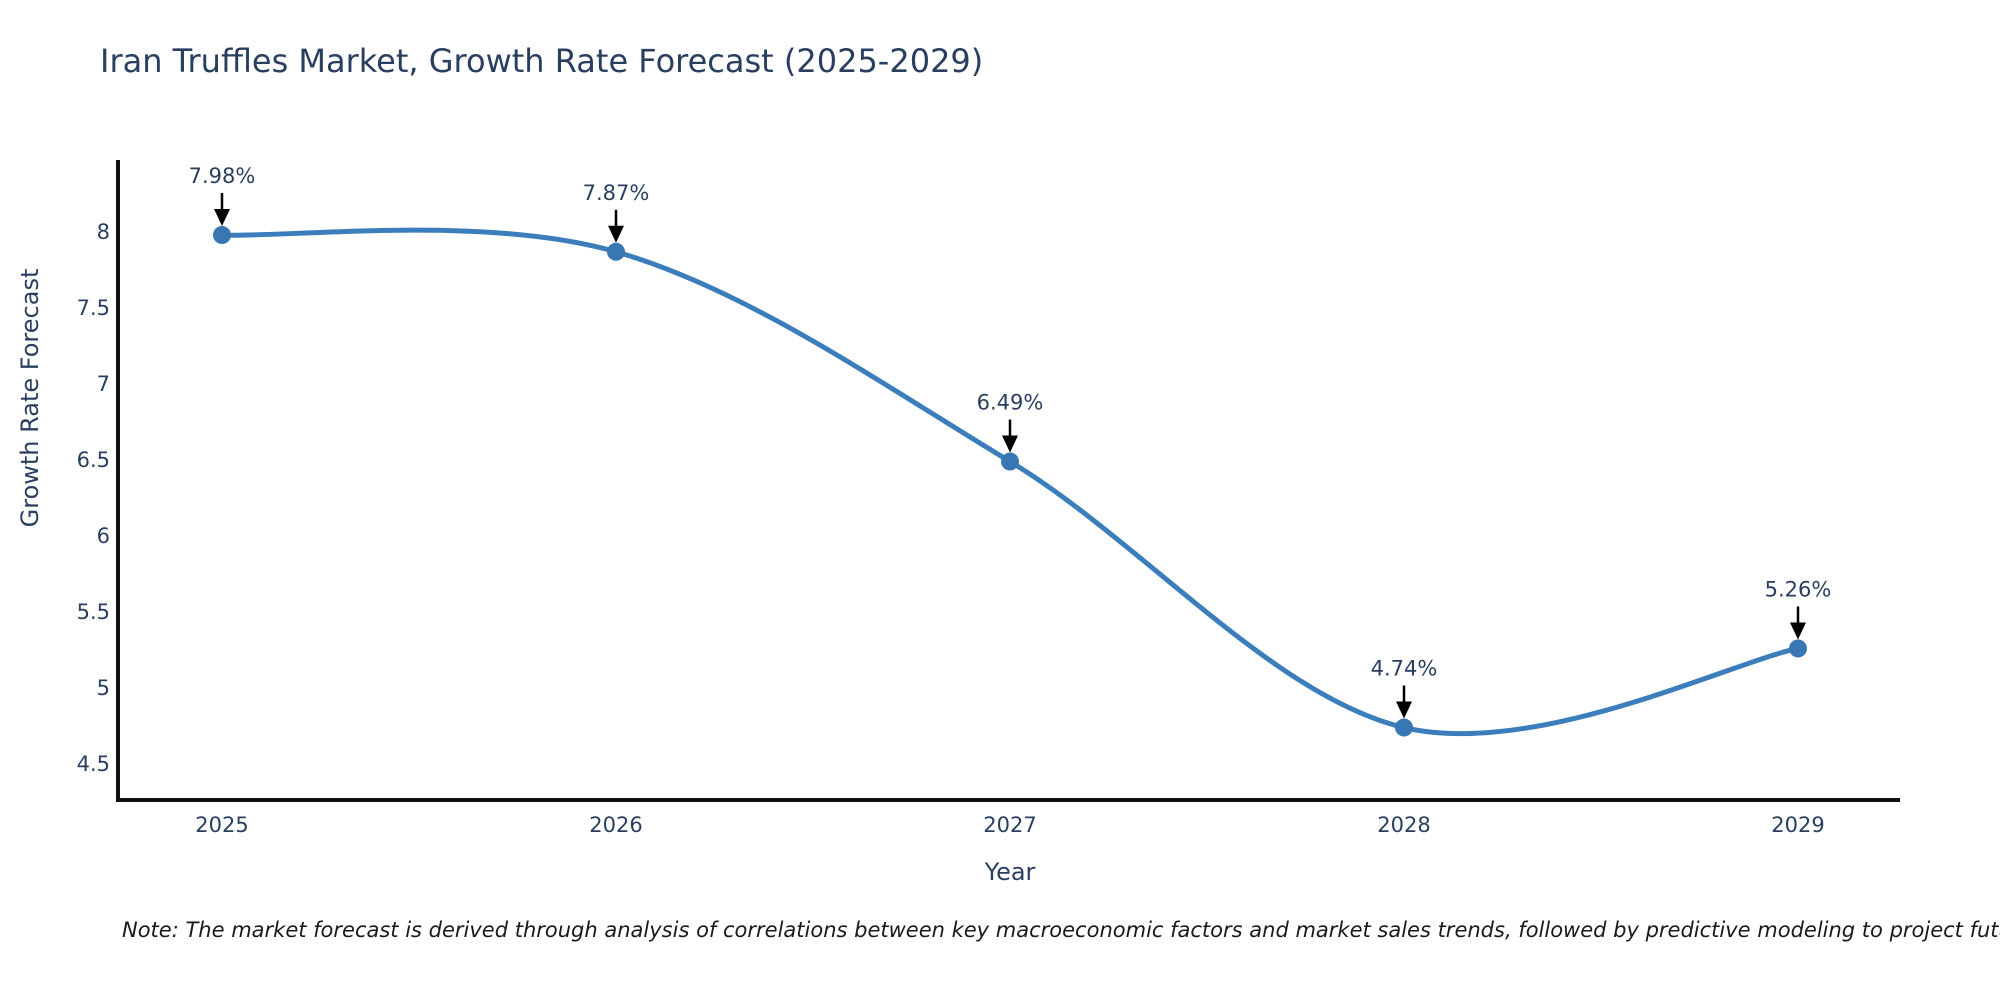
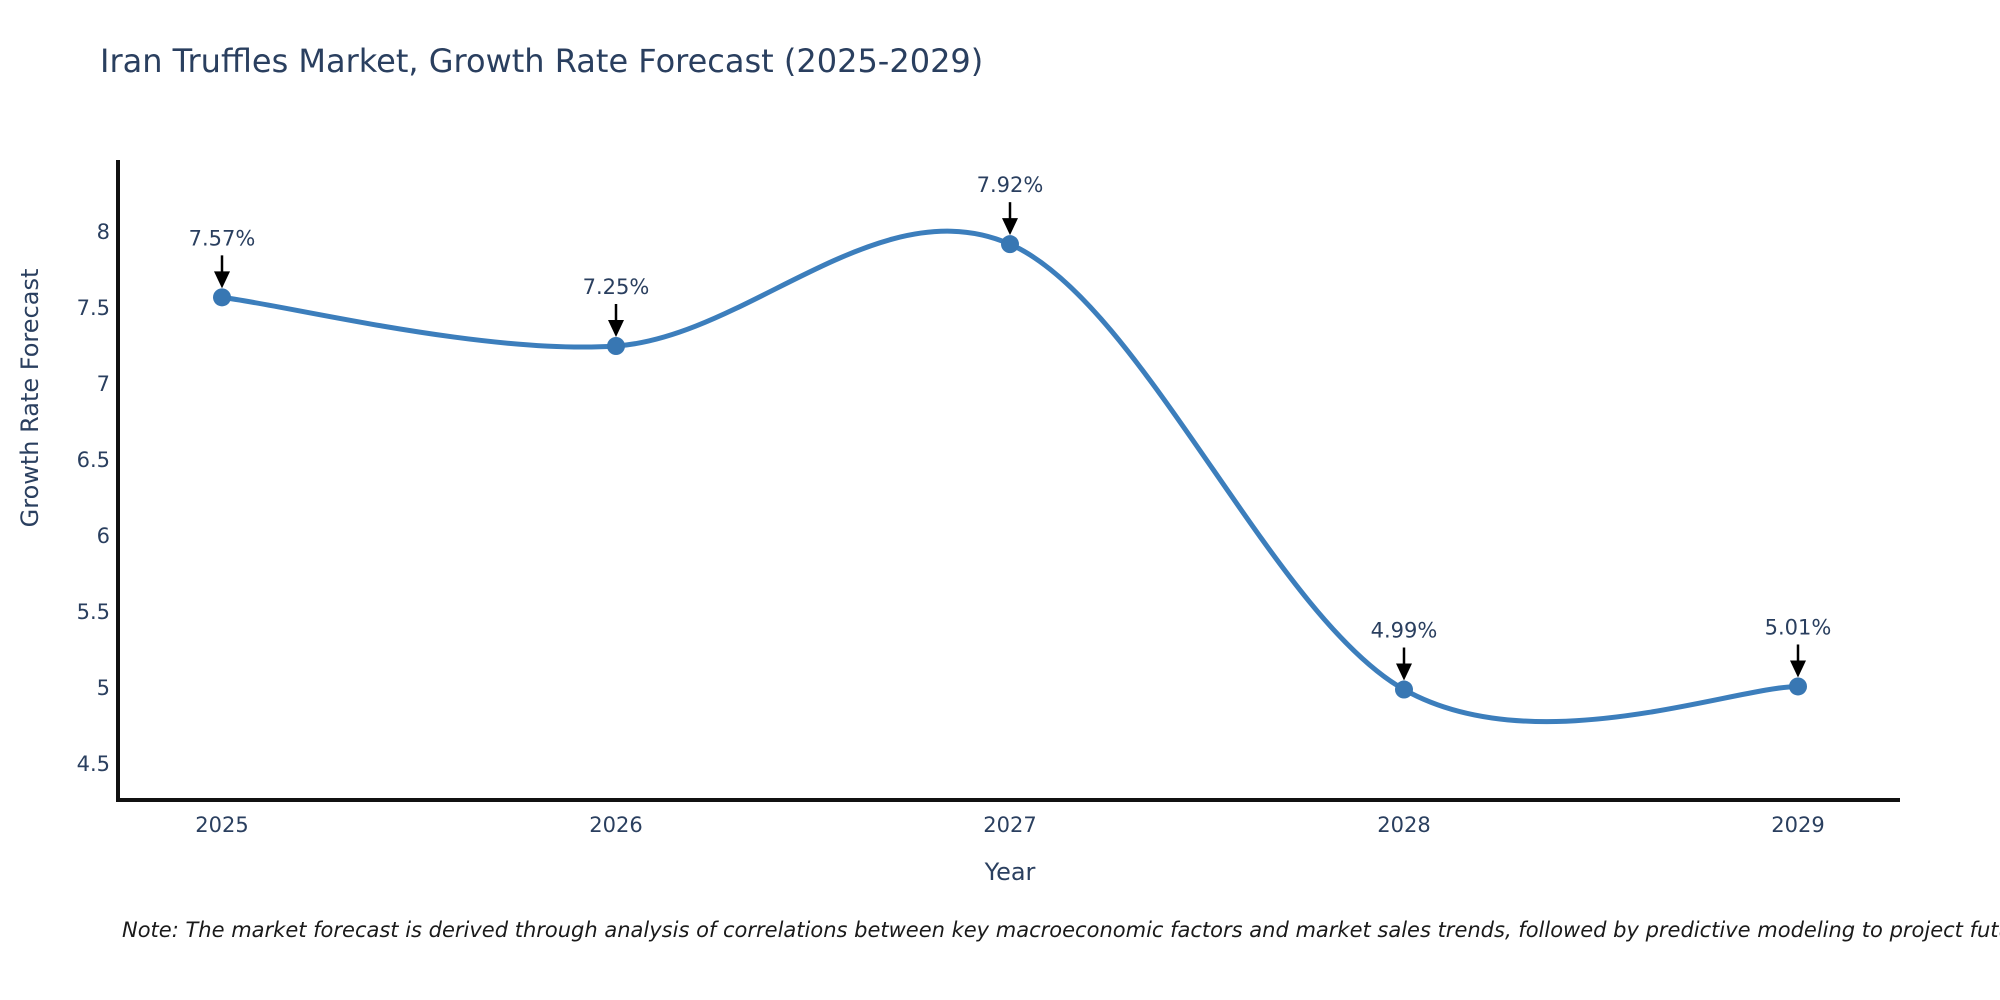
2025: 7.98% -> 7.57%
2026: 7.87% -> 7.25%
2027: 6.49% -> 7.92%
2028: 4.74% -> 4.99%
2029: 5.26% -> 5.01%
